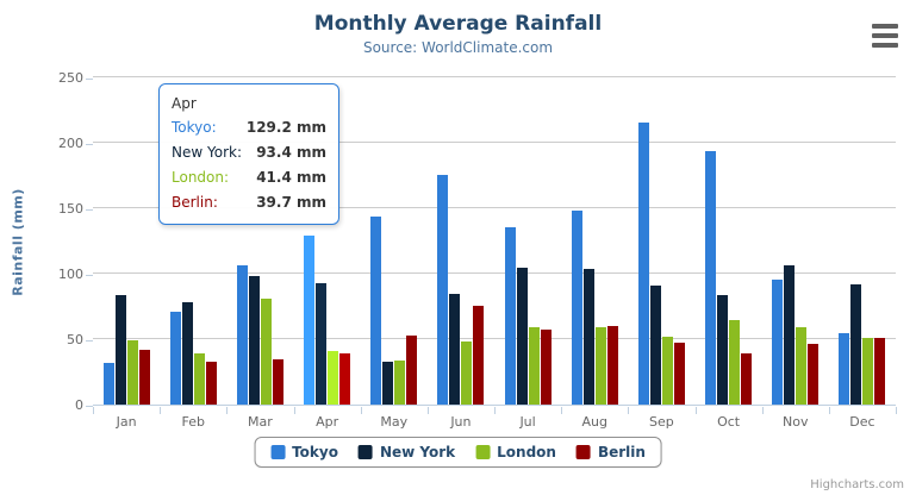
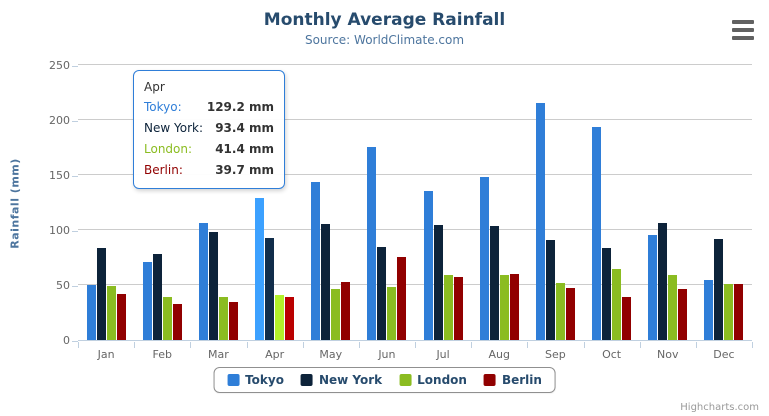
Tokyo/Jan: 32 -> 50
London/Mar: 81 -> 39
New York/May: 33 -> 106
London/May: 34 -> 47
